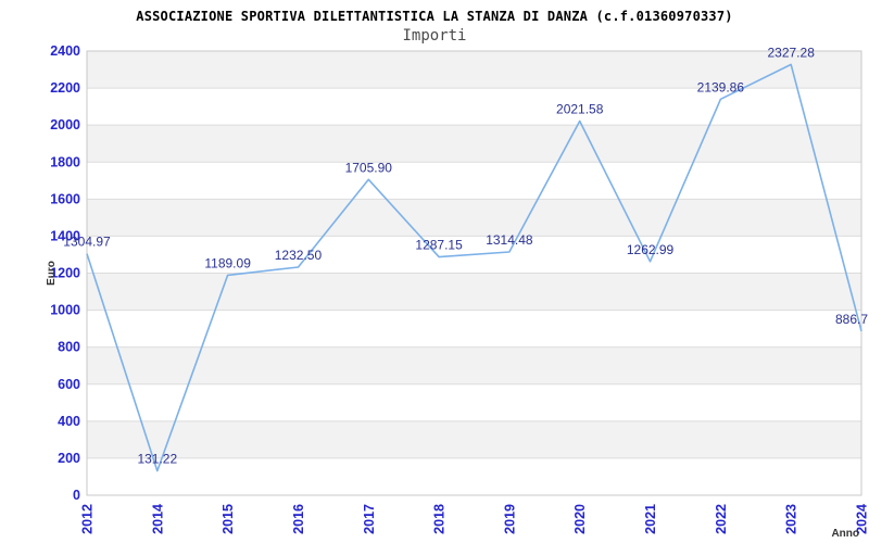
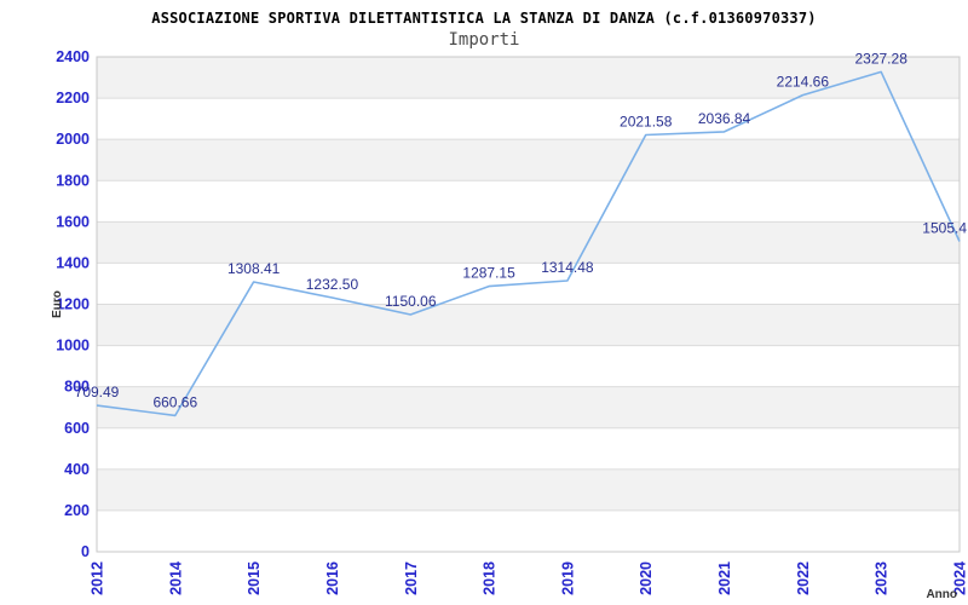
2012: 1304.97 -> 709.49
2014: 131.22 -> 660.66
2015: 1189.09 -> 1308.41
2017: 1705.90 -> 1150.06
2021: 1262.99 -> 2036.84
2022: 2139.86 -> 2214.66
2024: 886.7 -> 1505.4
